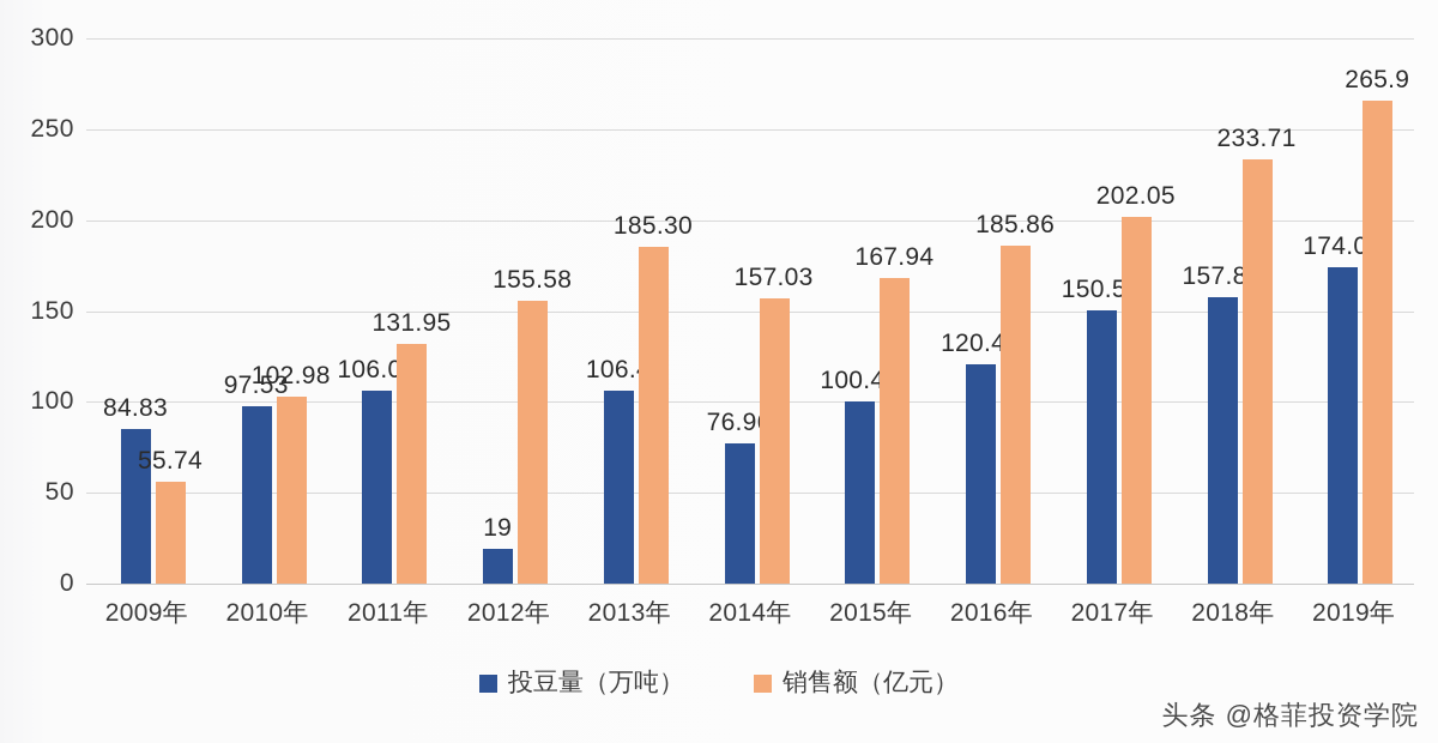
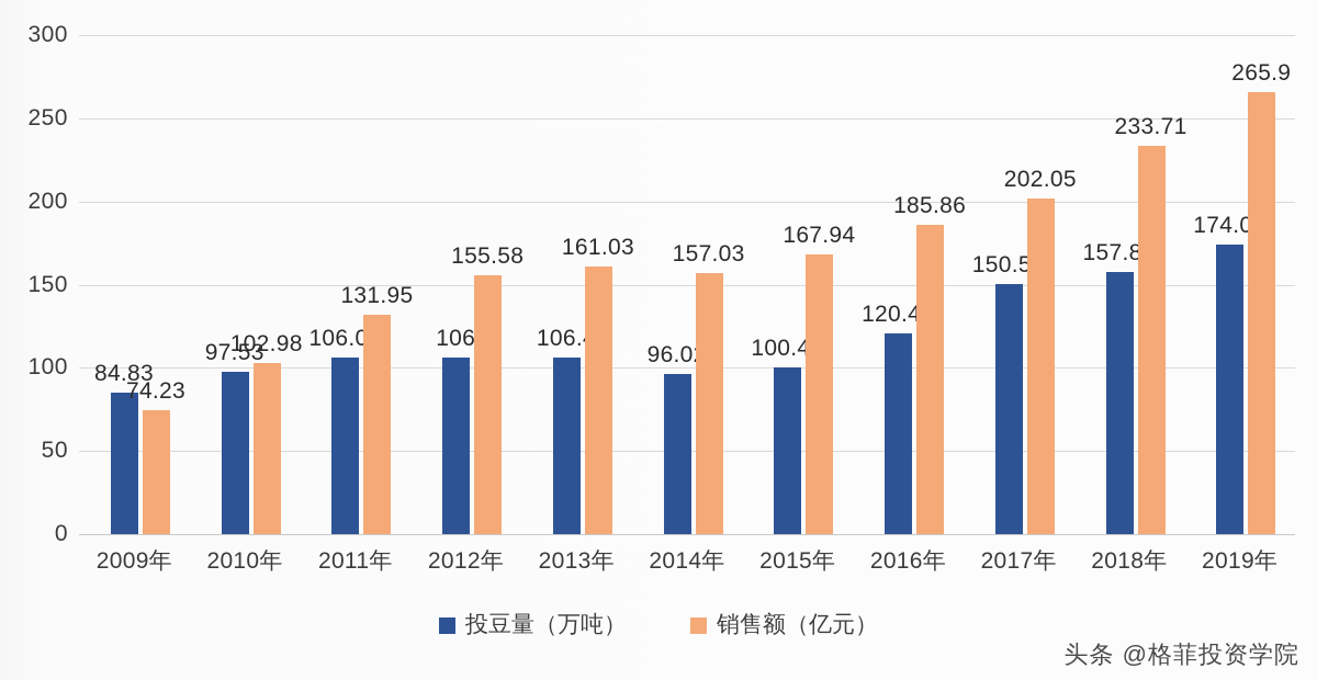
销售额（亿元）/2009年: 55.74 -> 74.23
投豆量（万吨）/2012年: 19 -> 106
销售额（亿元）/2013年: 185.30 -> 161.03
投豆量（万吨）/2014年: 76.96 -> 96.02
